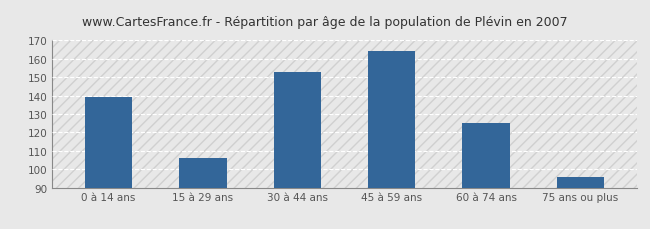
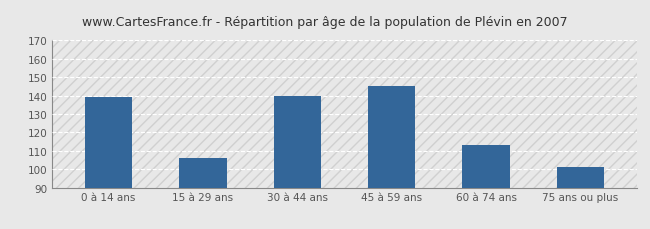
30 à 44 ans: 153 -> 140
45 à 59 ans: 164 -> 145
60 à 74 ans: 125 -> 113
75 ans ou plus: 96 -> 101
